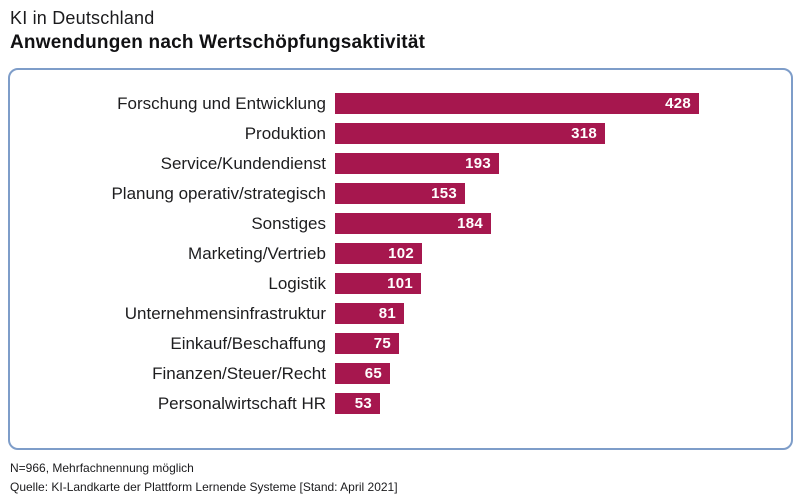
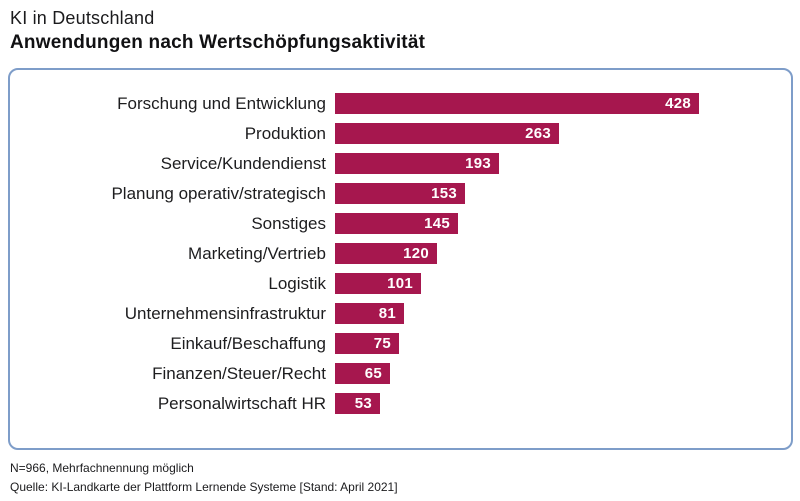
Produktion: 318 -> 263
Sonstiges: 184 -> 145
Marketing/Vertrieb: 102 -> 120
